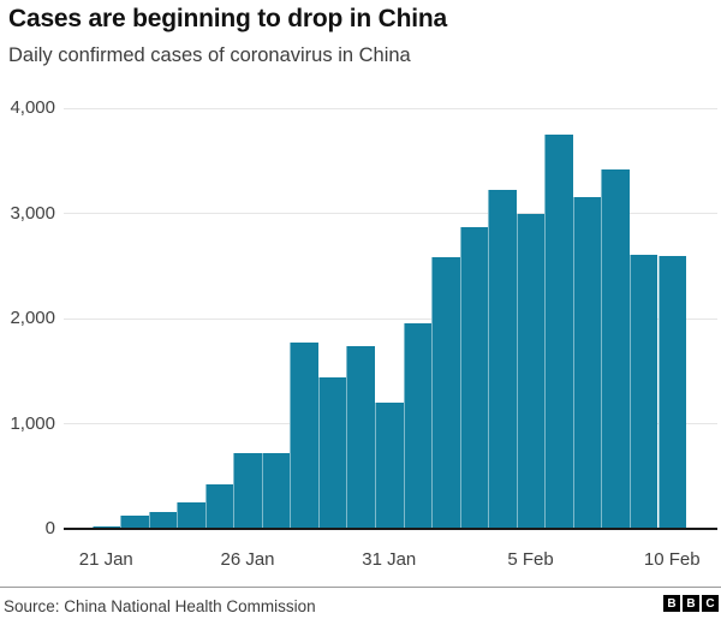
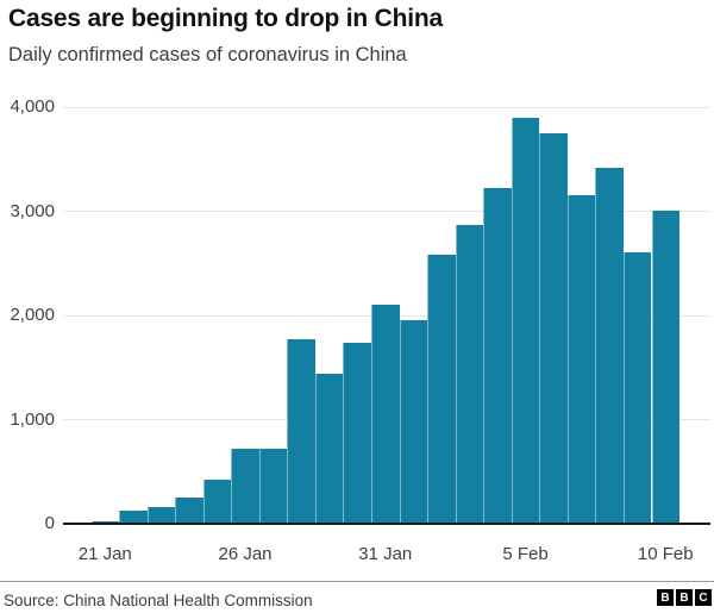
31 Jan: 1200 -> 2100
5 Feb: 3000 -> 3900
10 Feb: 2600 -> 3000
